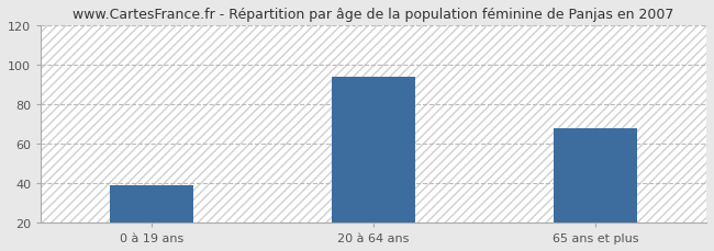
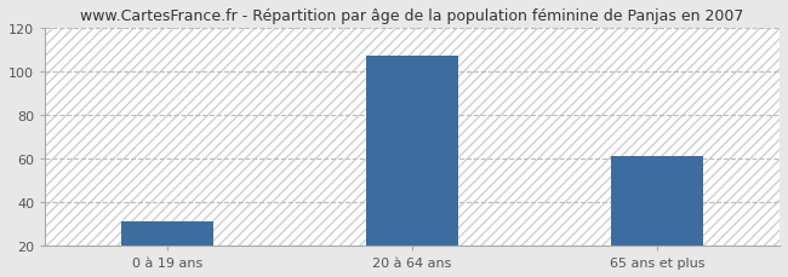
0 à 19 ans: 39 -> 31
20 à 64 ans: 94 -> 107
65 ans et plus: 68 -> 61
